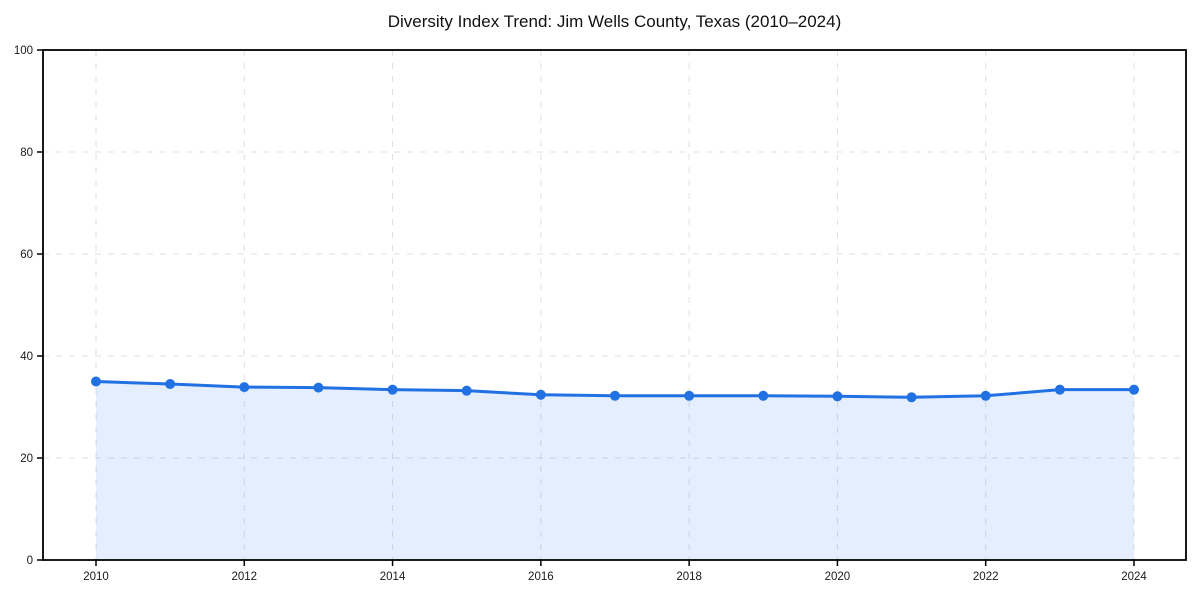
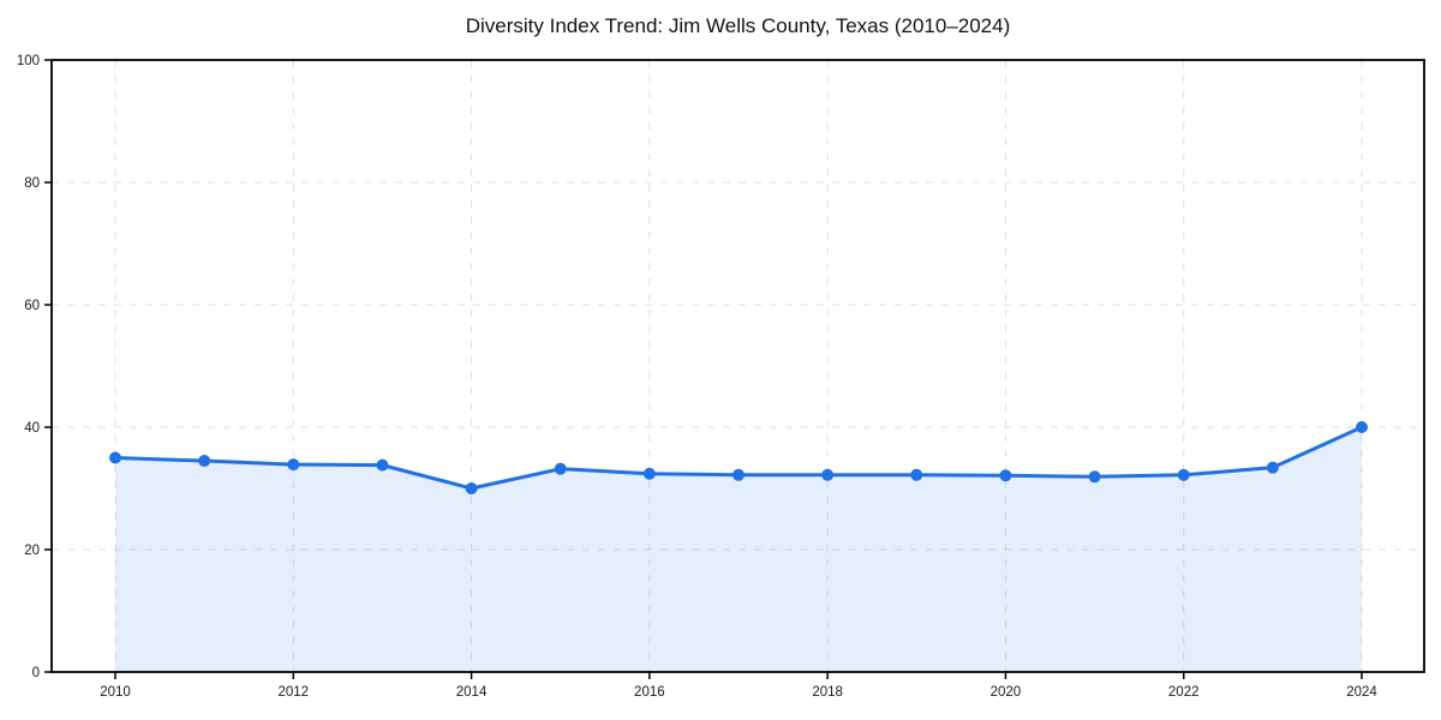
2014: 33 -> 30
2024: 33 -> 40
